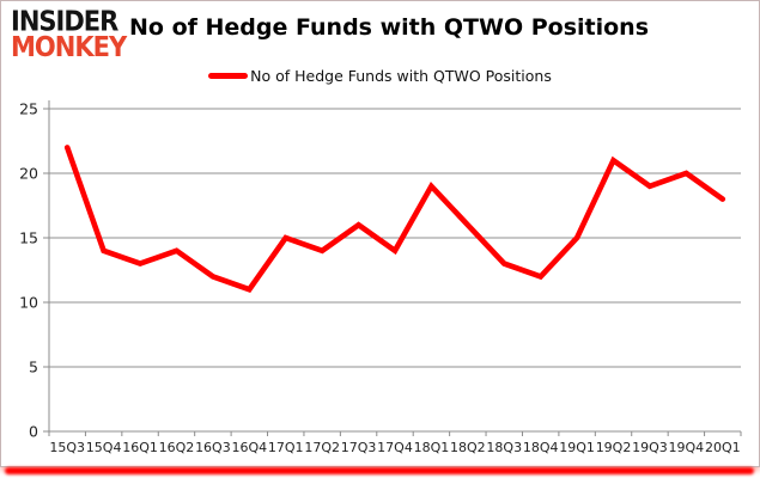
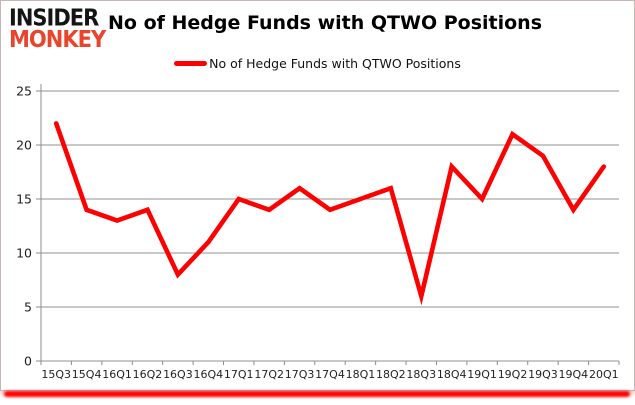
16Q3: 12 -> 8
18Q1: 19 -> 15
18Q3: 13 -> 6
18Q4: 12 -> 18
19Q4: 20 -> 14
